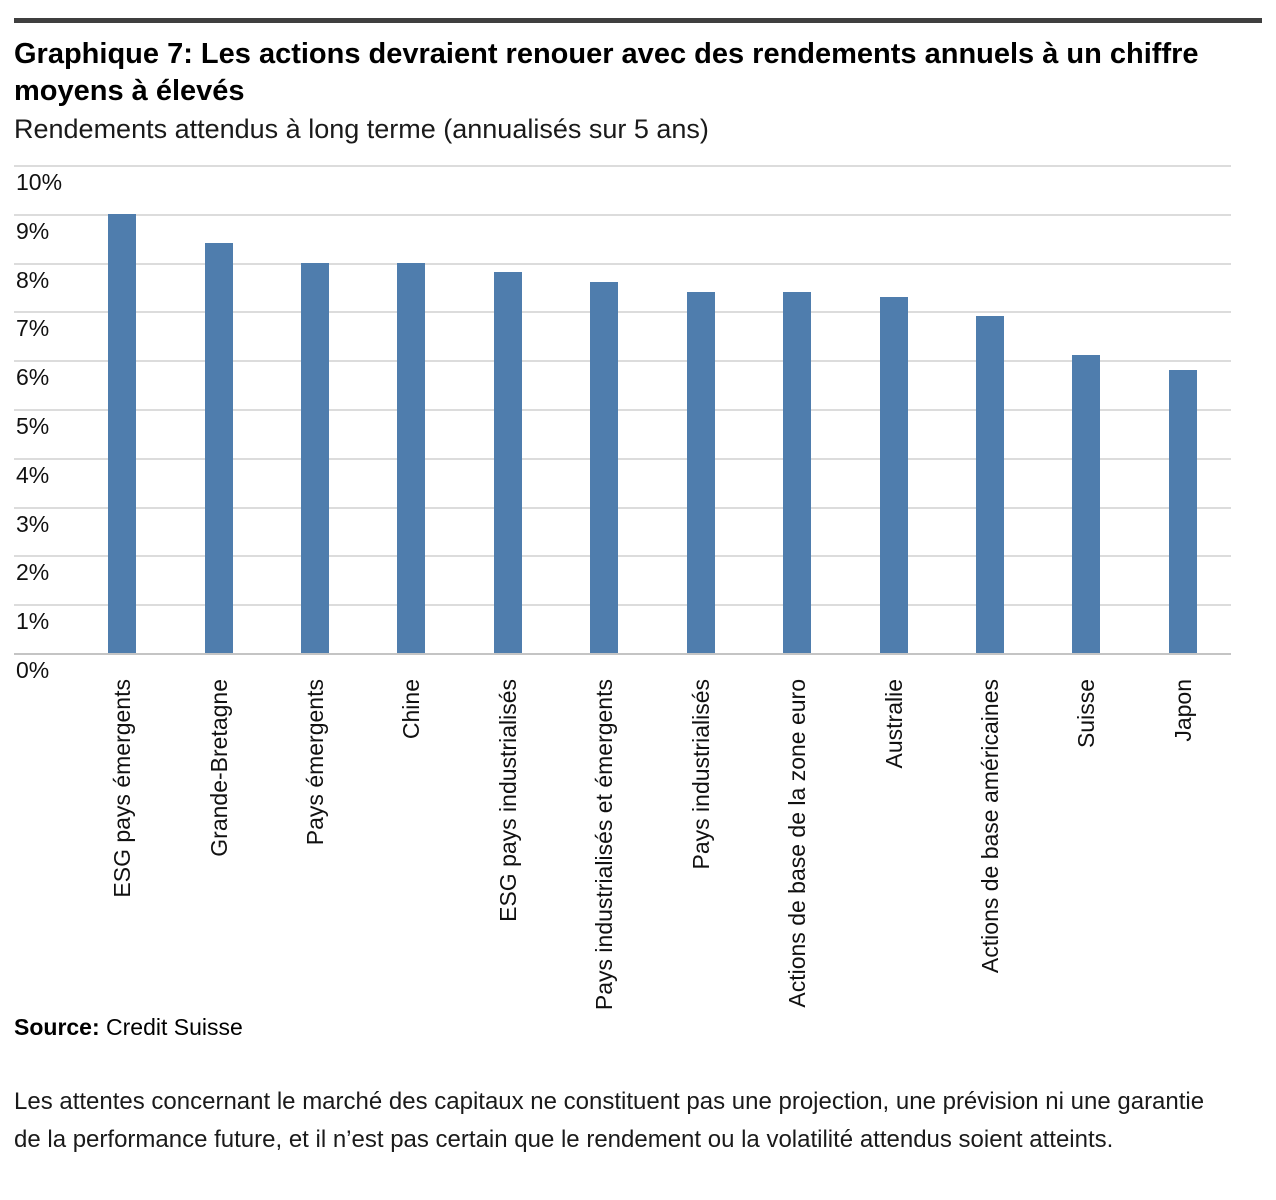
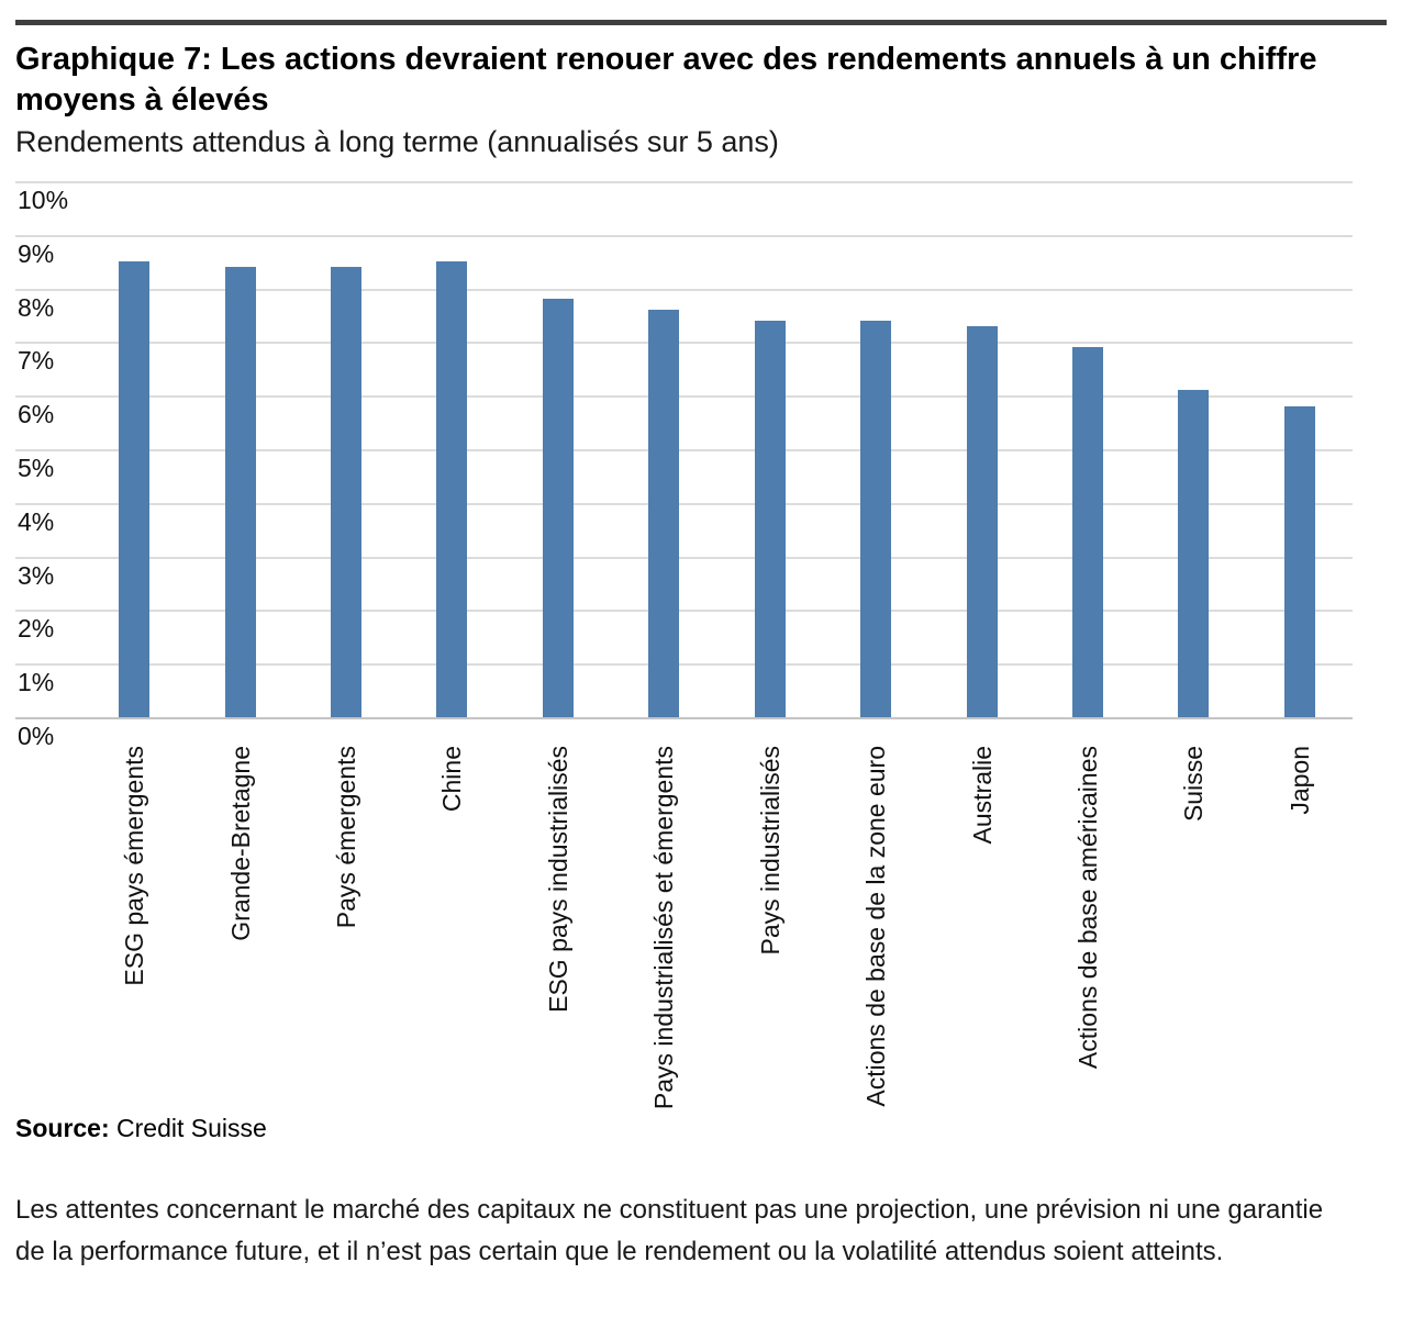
ESG pays émergents: 9.0% -> 8.5%
Pays émergents: 8.0% -> 8.4%
Chine: 8.0% -> 8.5%
